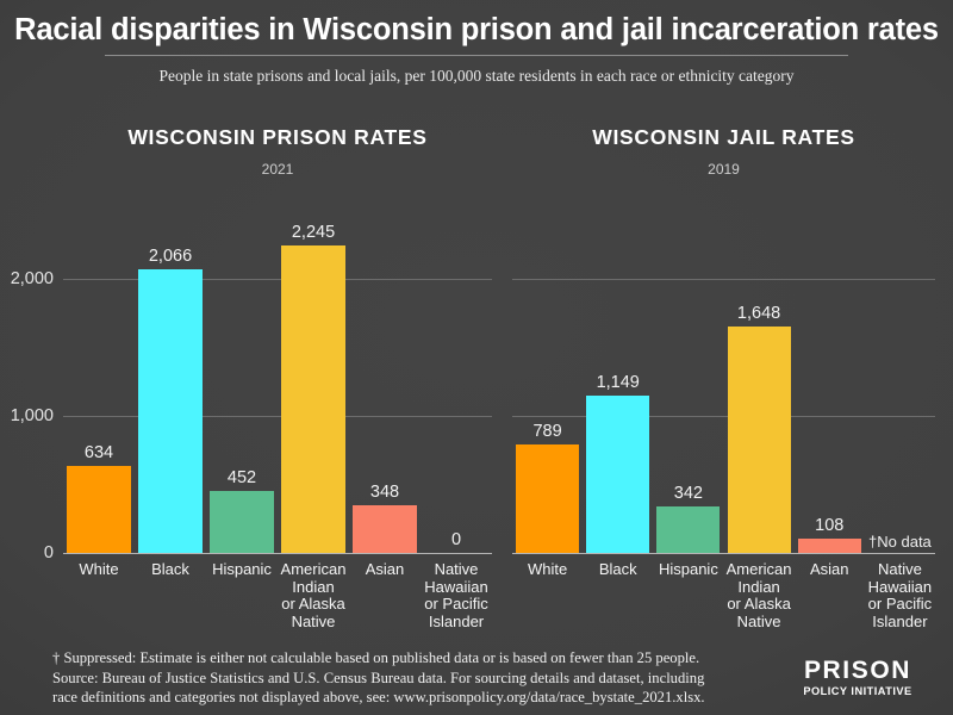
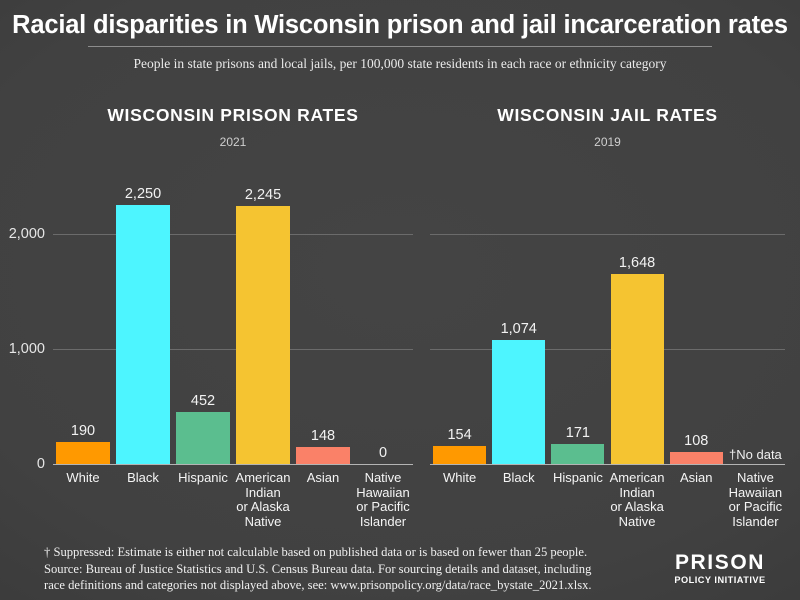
WISCONSIN PRISON RATES/White: 634 -> 190
WISCONSIN PRISON RATES/Black: 2,066 -> 2,250
WISCONSIN PRISON RATES/Asian: 348 -> 148
WISCONSIN JAIL RATES/White: 789 -> 154
WISCONSIN JAIL RATES/Black: 1,149 -> 1,074
WISCONSIN JAIL RATES/Hispanic: 342 -> 171
